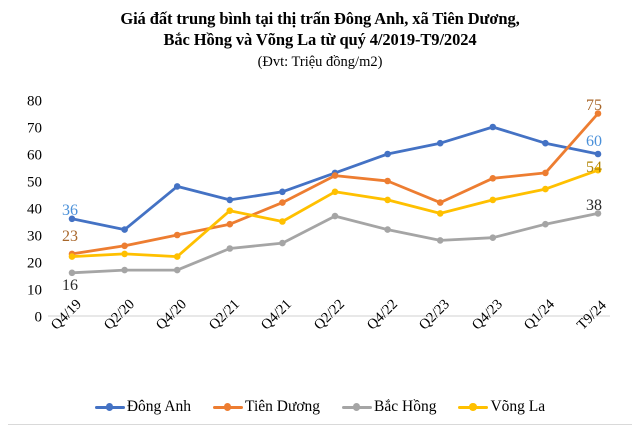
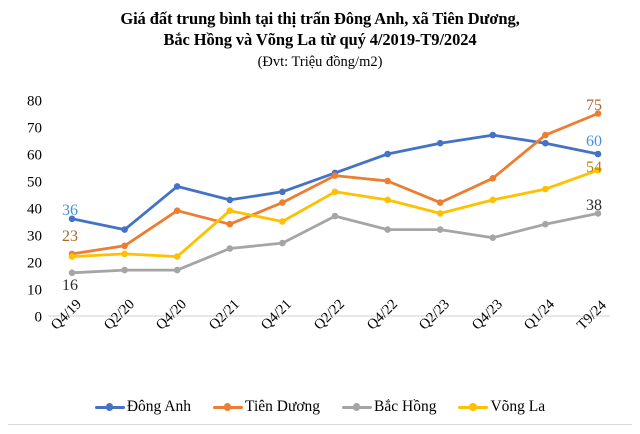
Tiên Dương/Q4/20: 30 -> 39
Bắc Hồng/Q2/23: 28 -> 32
Đông Anh/Q4/23: 70 -> 67
Tiên Dương/Q1/24: 53 -> 67
